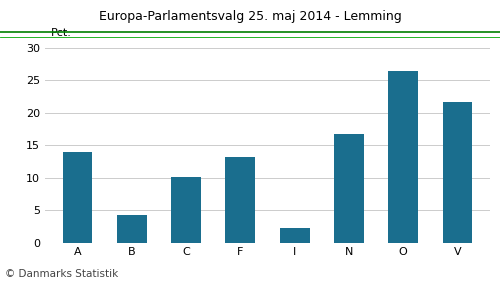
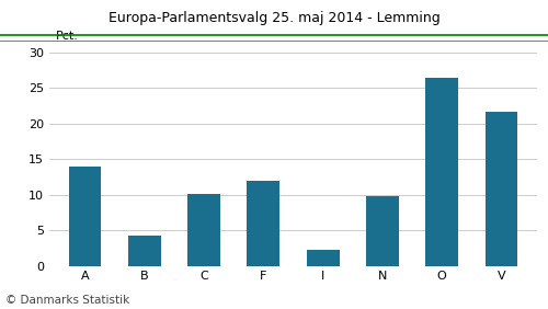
F: 13.2 -> 12.0
N: 16.8 -> 9.8
